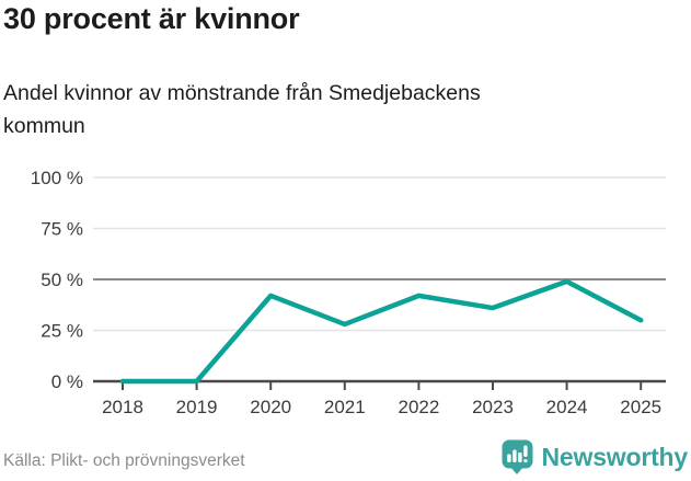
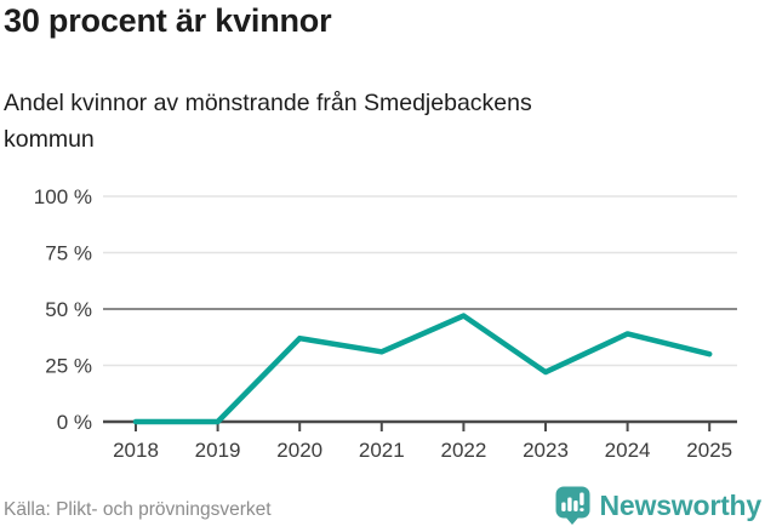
2020: 42% -> 37%
2021: 28% -> 31%
2022: 42% -> 47%
2023: 36% -> 22%
2024: 49% -> 39%
